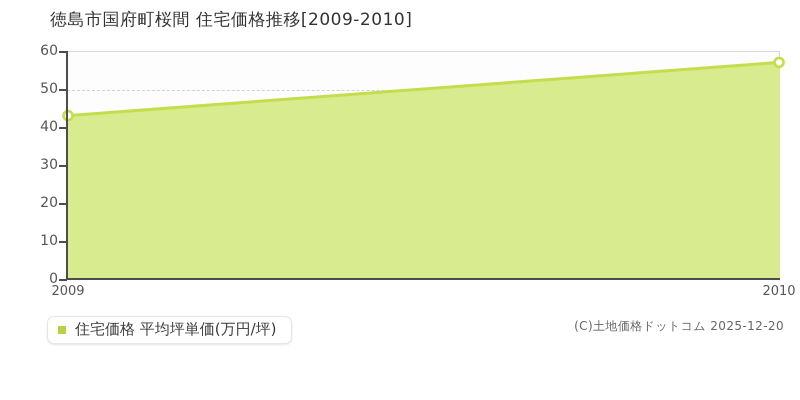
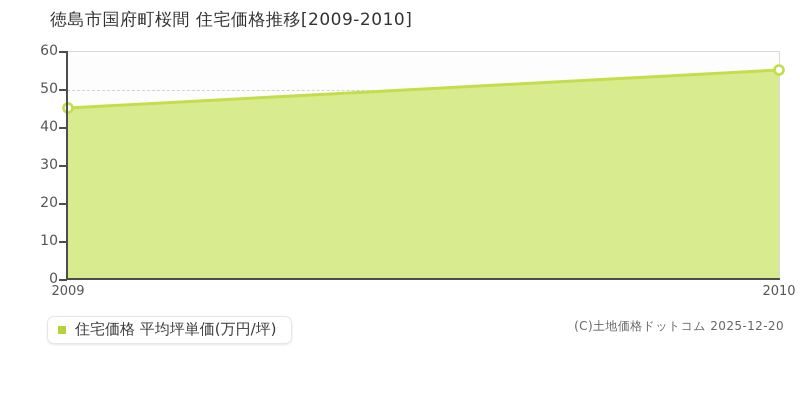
2009: 43 -> 45
2010: 57 -> 55
